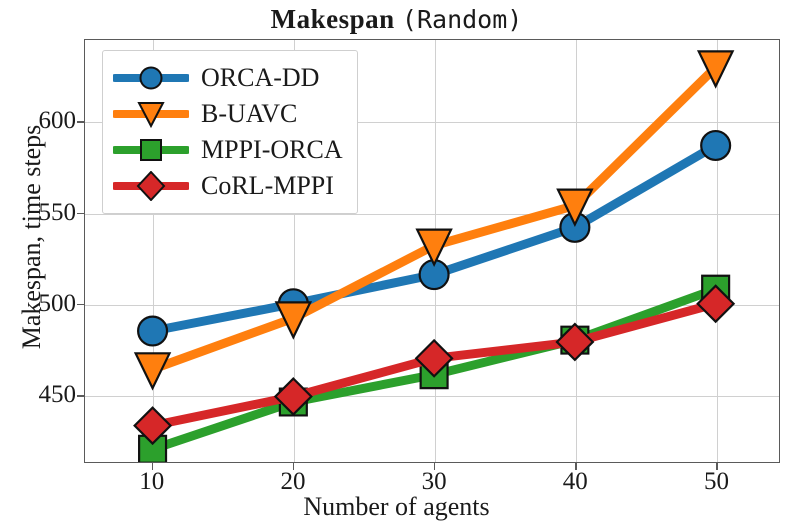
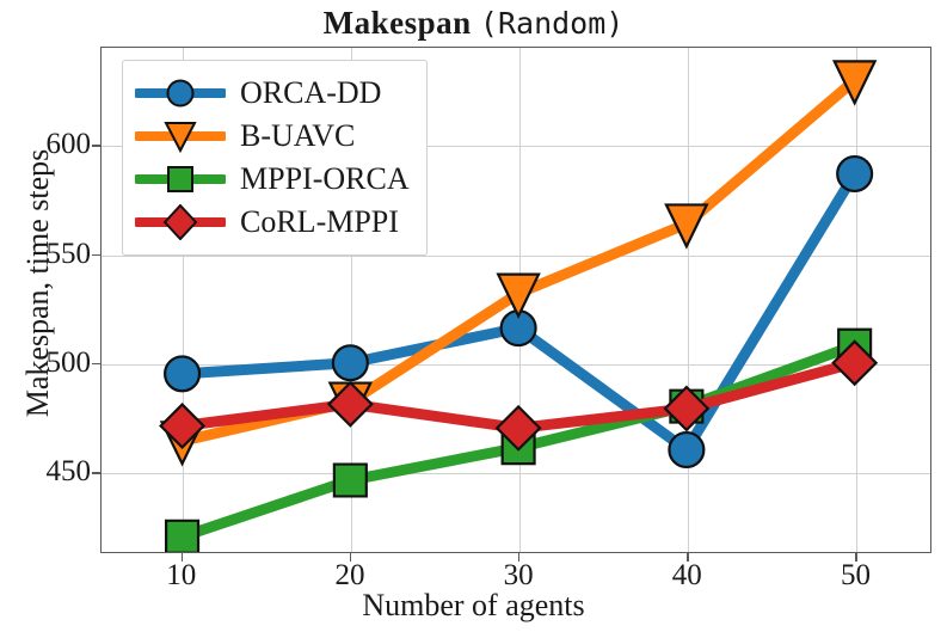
ORCA-DD/10: 485 -> 495
CoRL-MPPI/10: 433 -> 471
B-UAVC/20: 492 -> 482
CoRL-MPPI/20: 449 -> 481
ORCA-DD/40: 542 -> 460
B-UAVC/40: 554 -> 564
